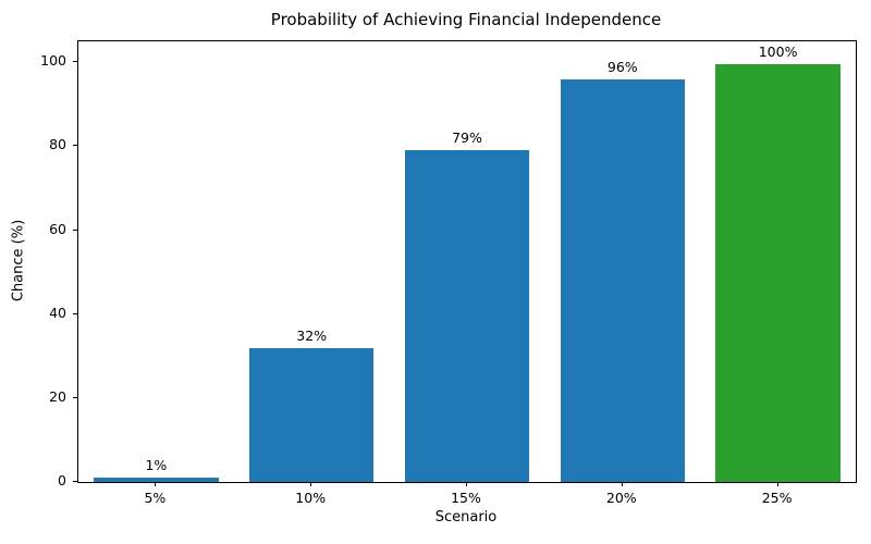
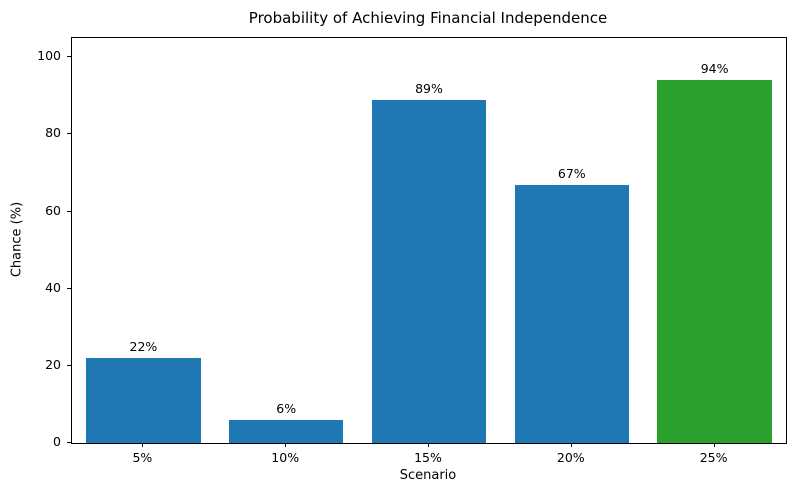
5%: 1% -> 22%
10%: 32% -> 6%
15%: 79% -> 89%
20%: 96% -> 67%
25%: 100% -> 94%
